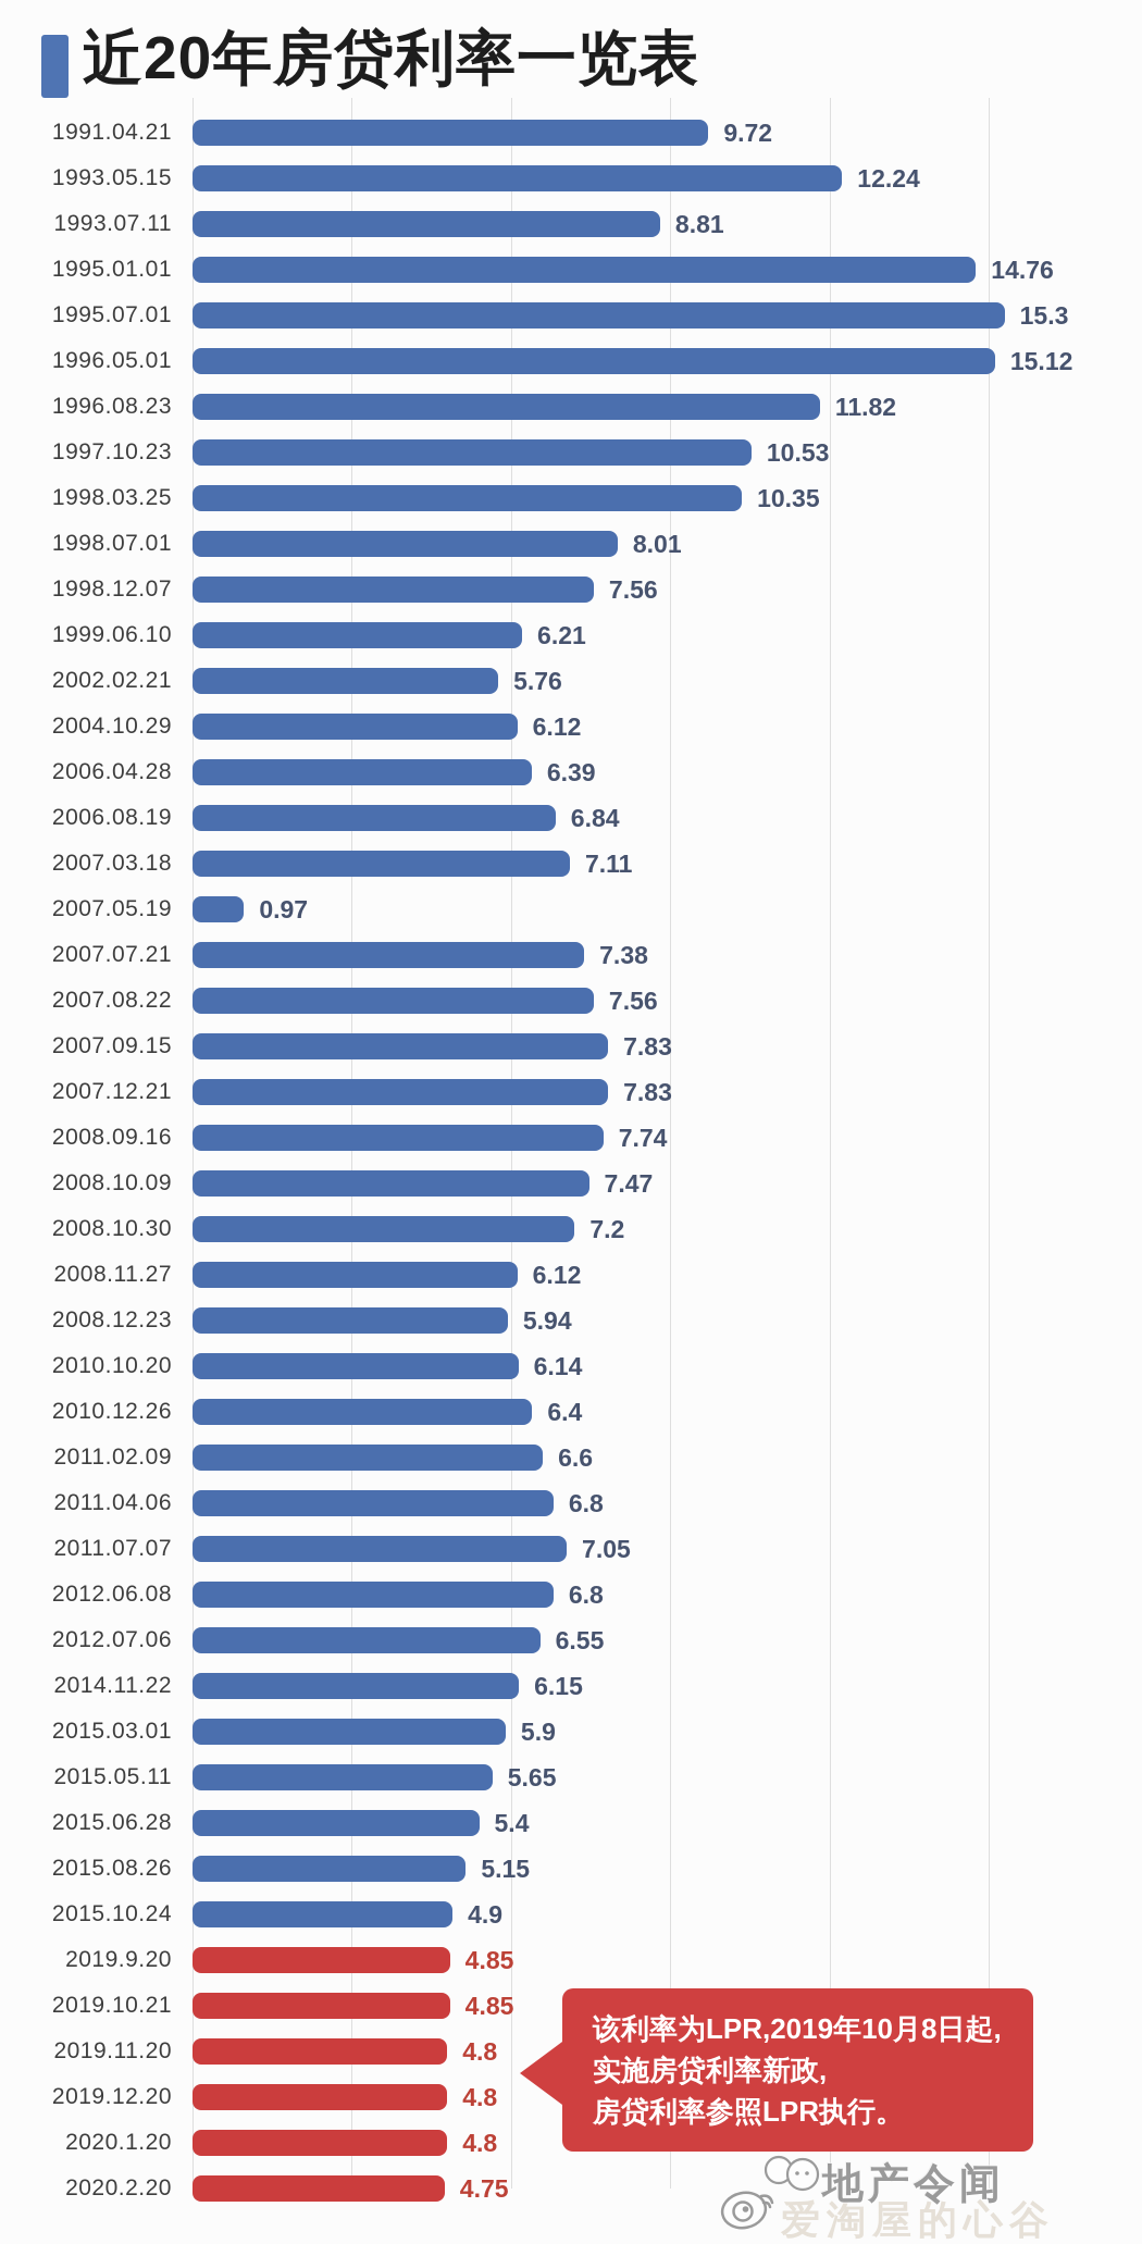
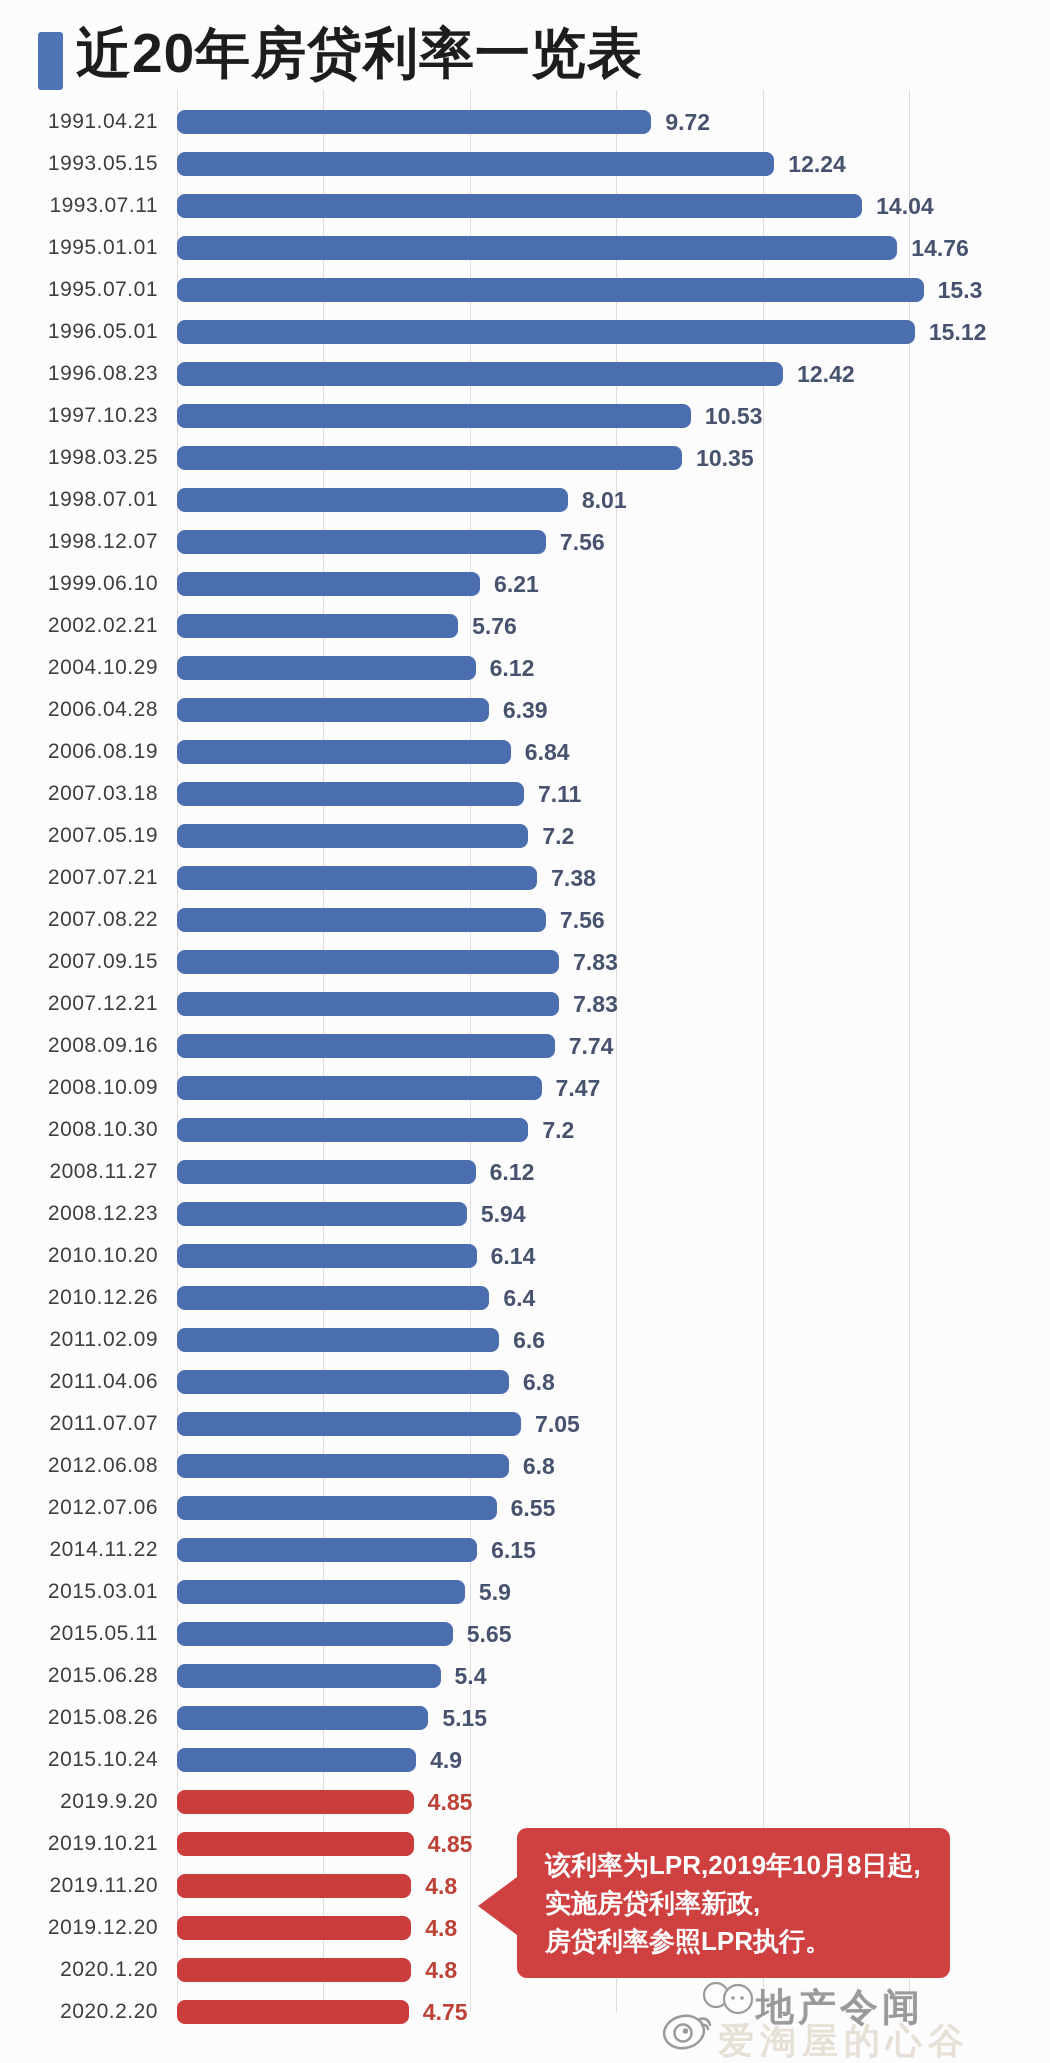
1993.07.11: 8.81 -> 14.04
1996.08.23: 11.82 -> 12.42
2007.05.19: 0.97 -> 7.2
